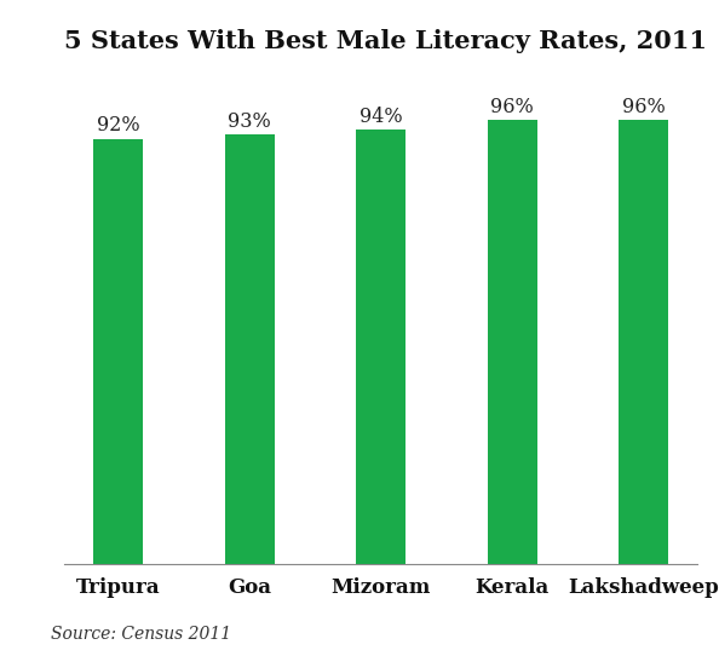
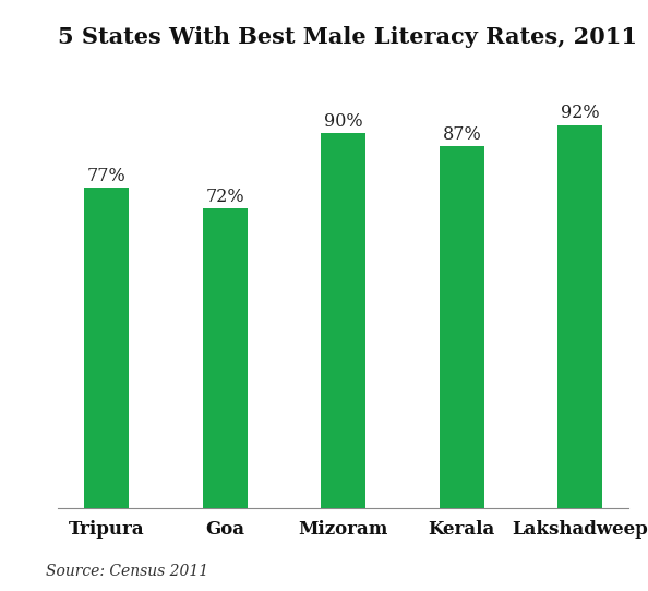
Tripura: 92% -> 77%
Goa: 93% -> 72%
Mizoram: 94% -> 90%
Kerala: 96% -> 87%
Lakshadweep: 96% -> 92%
